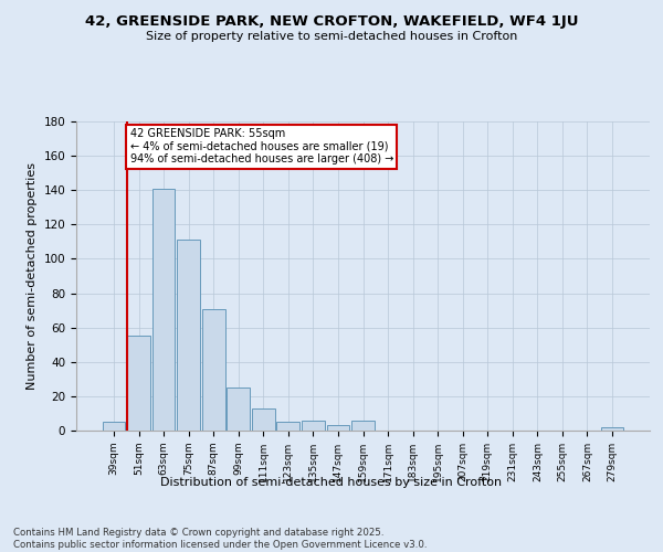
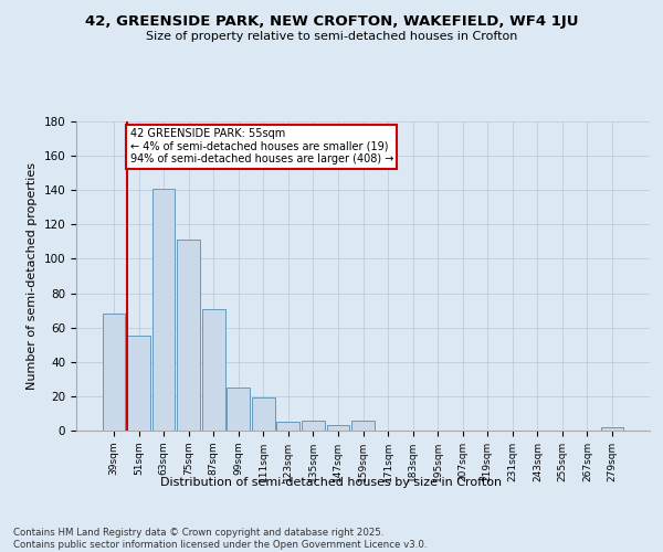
39sqm: 5 -> 68
111sqm: 13 -> 19
